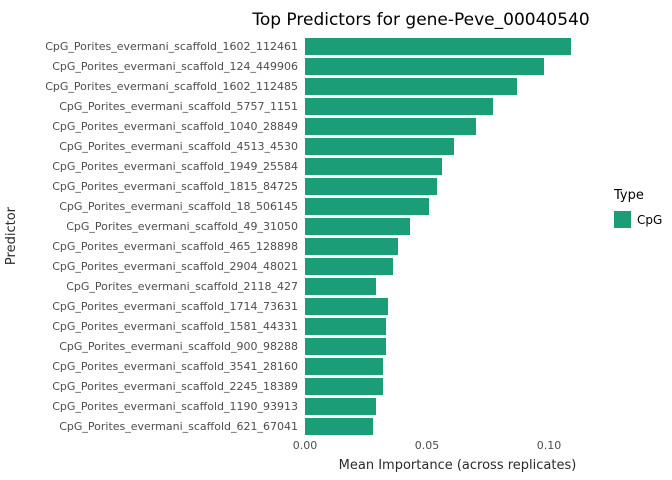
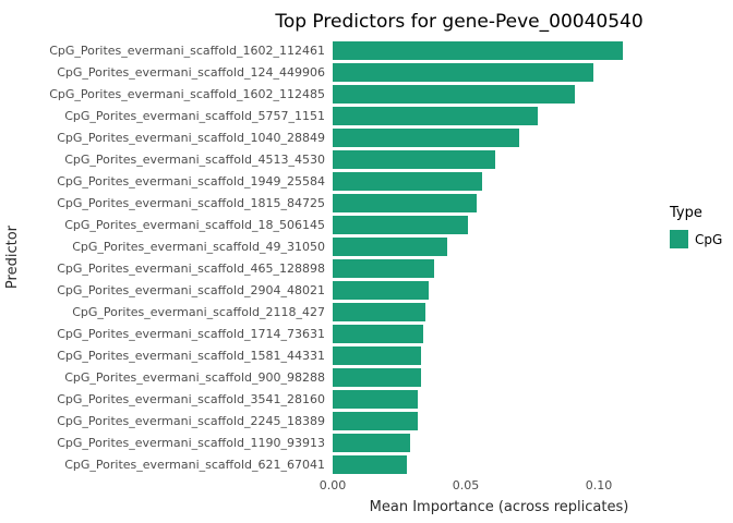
CpG_Porites_evermani_scaffold_1602_112485: 0.087 -> 0.091
CpG_Porites_evermani_scaffold_2118_427: 0.029 -> 0.035
